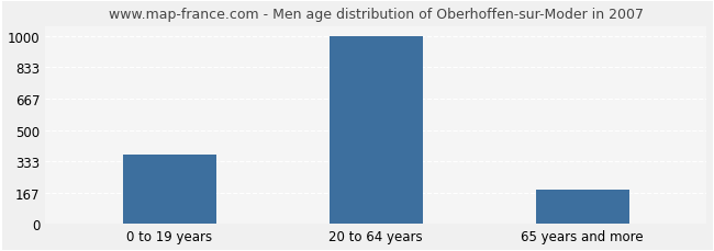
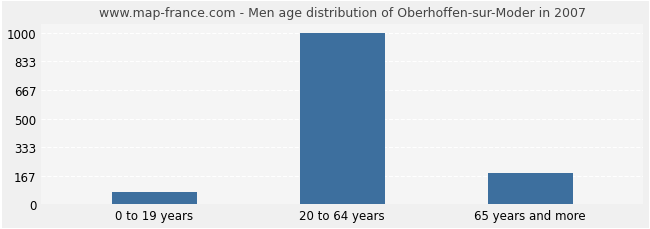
0 to 19 years: 370 -> 70
